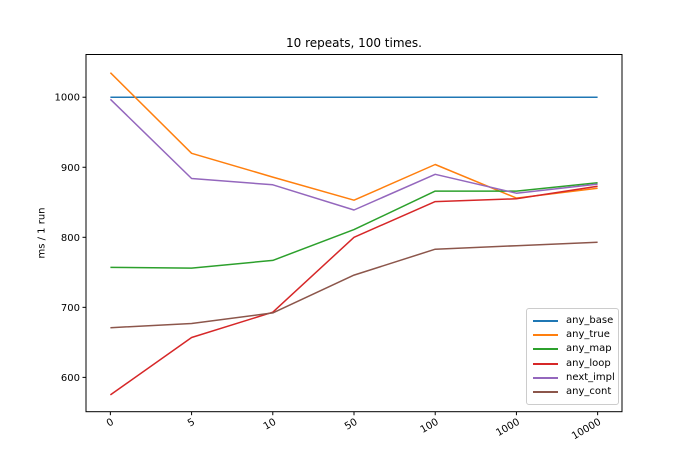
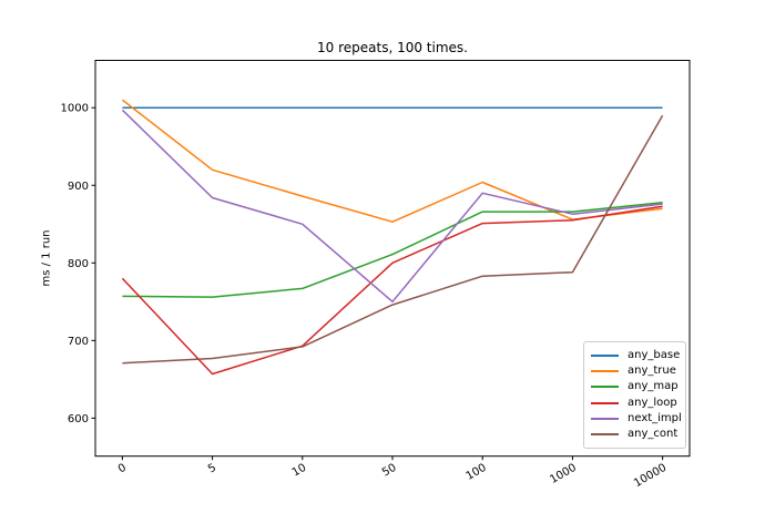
any_true/0: 1040 -> 1010
any_loop/0: 580 -> 780
next_impl/10: 880 -> 850
next_impl/50: 840 -> 750
any_cont/10000: 790 -> 990
